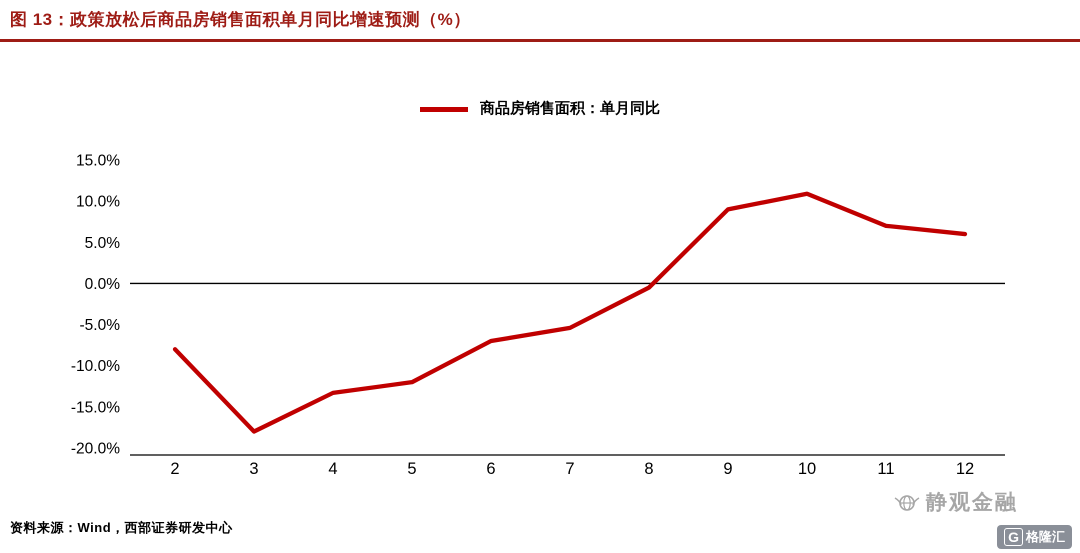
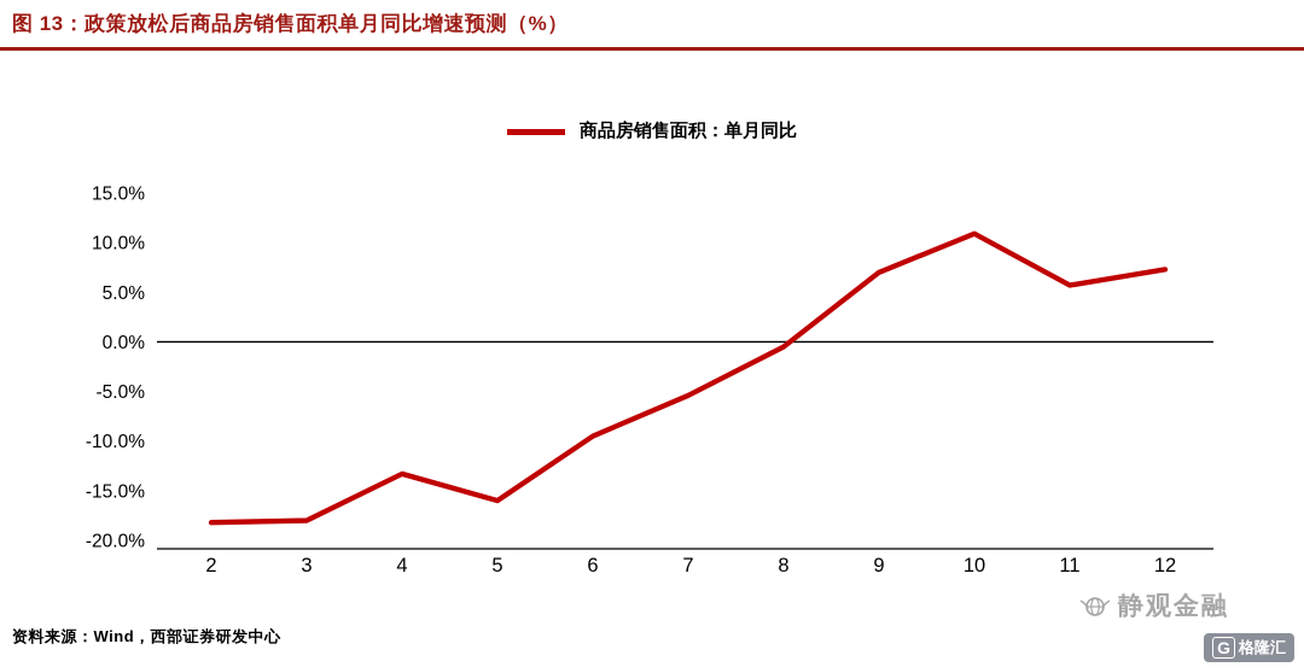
2: -8% -> -18%
5: -12% -> -16%
6: -7% -> -10%
9: 9% -> 7%
11: 7% -> 6%
12: 6% -> 7%
